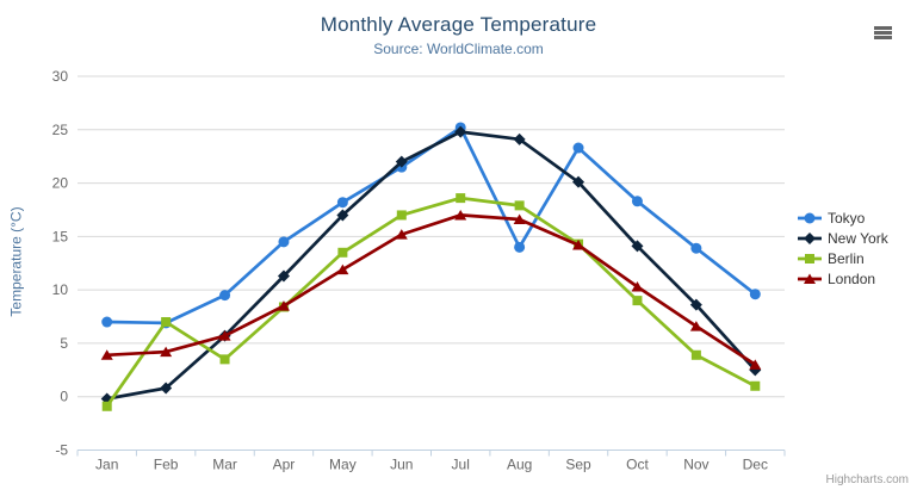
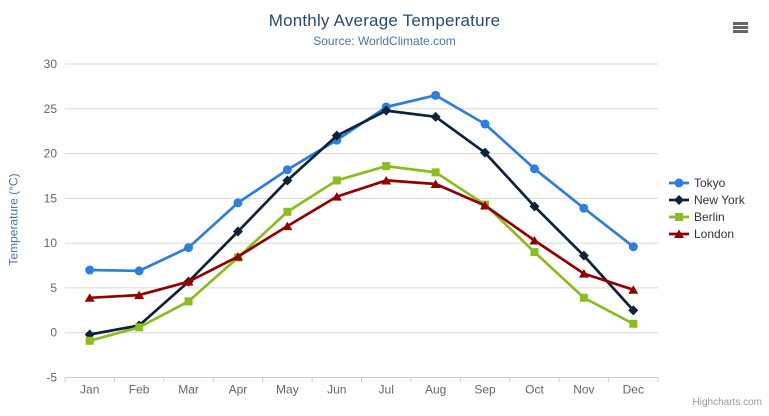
Berlin/Feb: 7 -> 1
Tokyo/Aug: 14 -> 26
London/Dec: 3 -> 5
